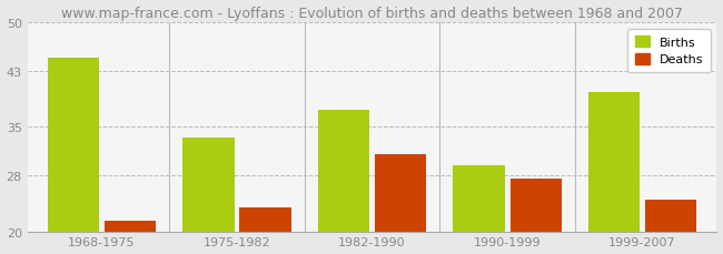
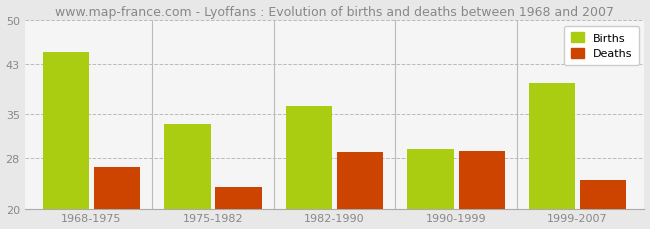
Deaths/1968-1975: 21.5 -> 26.6
Births/1982-1990: 37.5 -> 36.4
Deaths/1982-1990: 31.0 -> 29.0
Deaths/1990-1999: 27.5 -> 29.2
